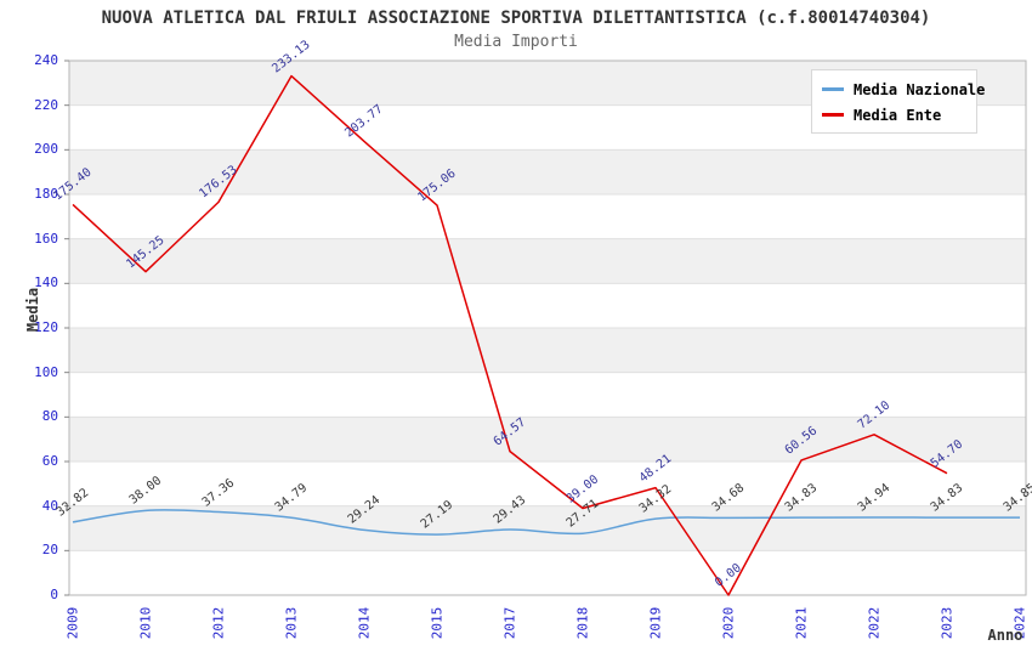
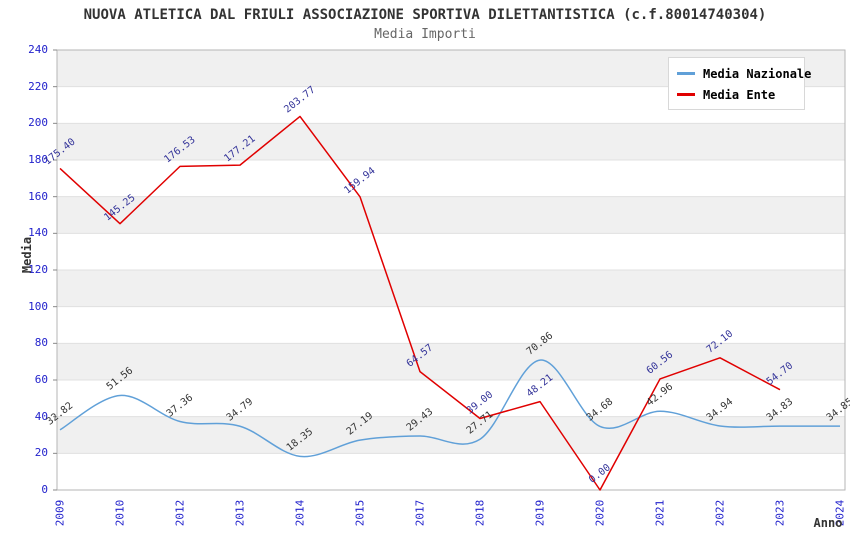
Media Nazionale/2010: 38.00 -> 51.56
Media Ente/2013: 233.13 -> 177.21
Media Nazionale/2014: 29.24 -> 18.35
Media Ente/2015: 175.06 -> 159.94
Media Nazionale/2019: 34.32 -> 70.86
Media Nazionale/2021: 34.83 -> 42.96
